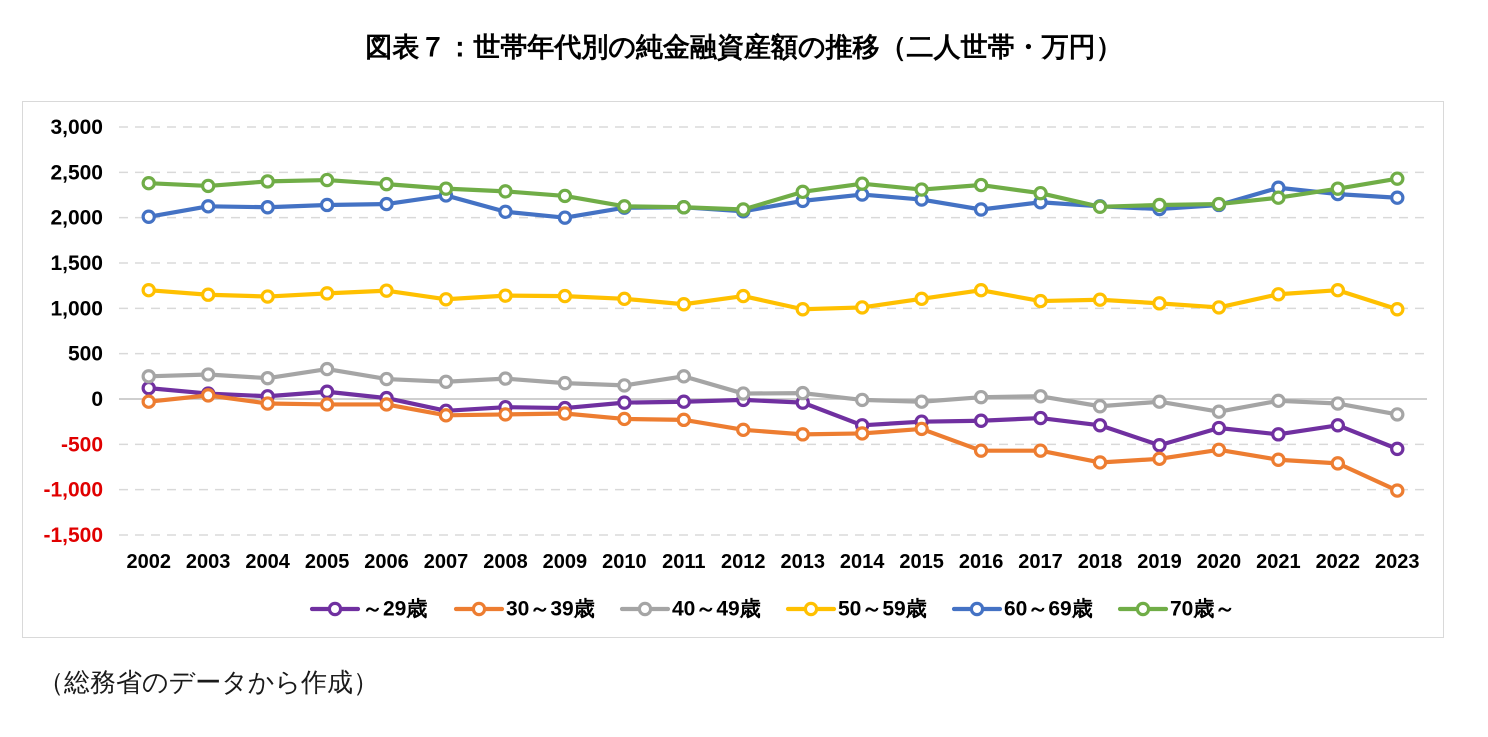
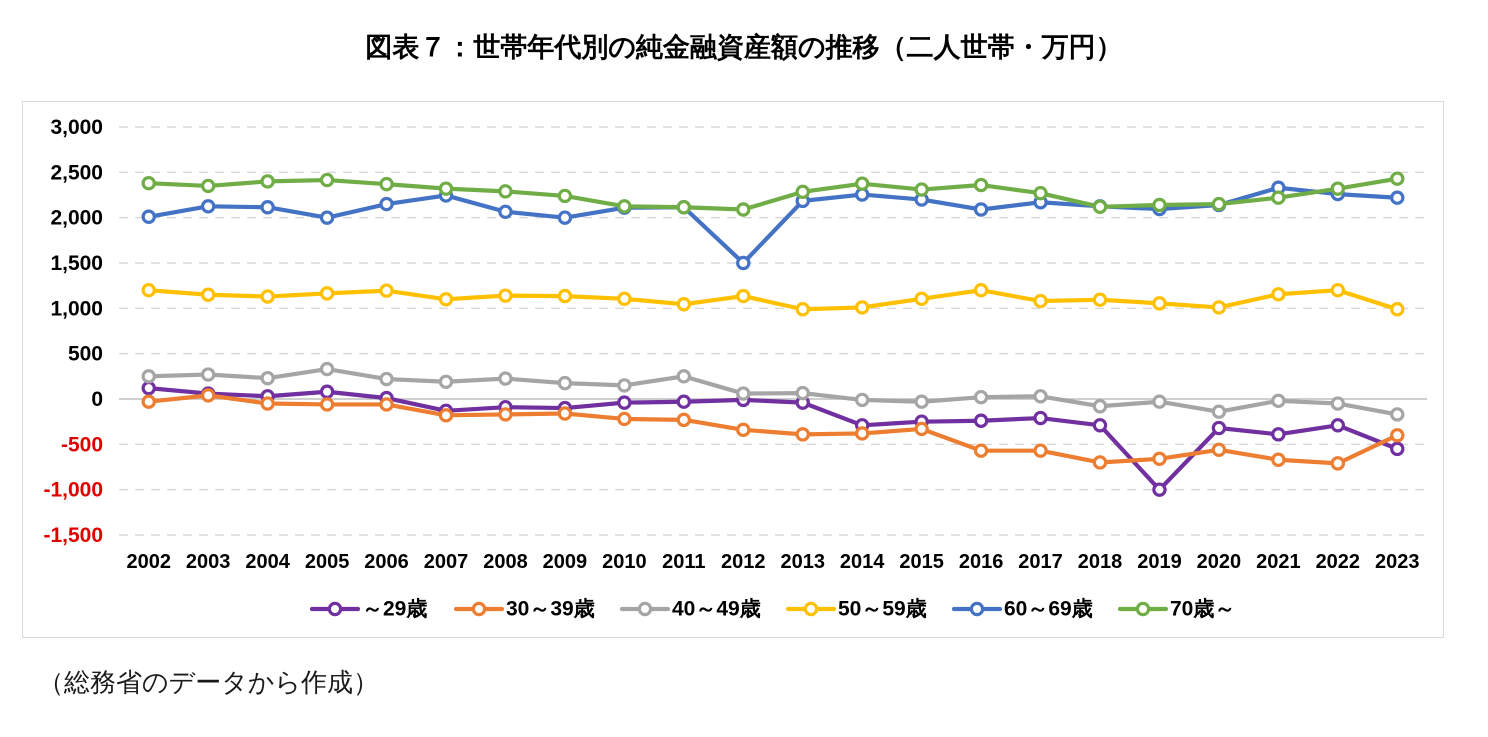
60～69歳/2005: 2100 -> 2000
60～69歳/2012: 2100 -> 1500
～29歳/2019: -500 -> -1000
30～39歳/2023: -1000 -> -400
